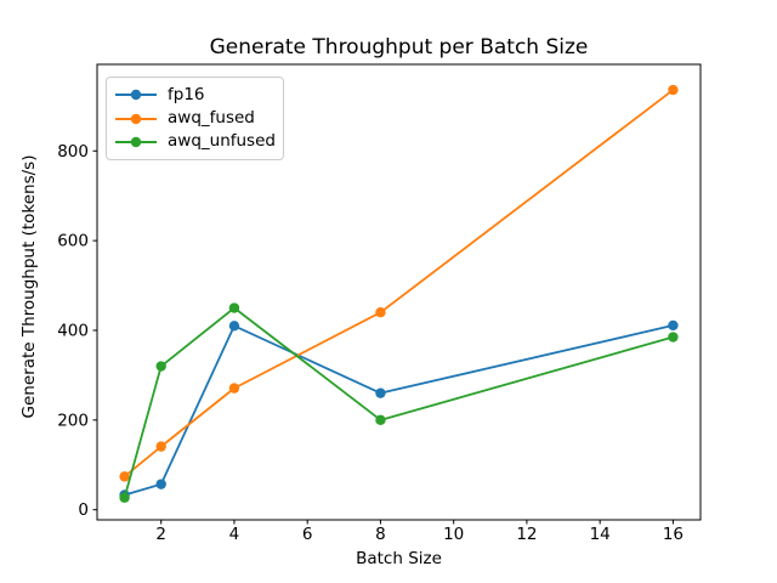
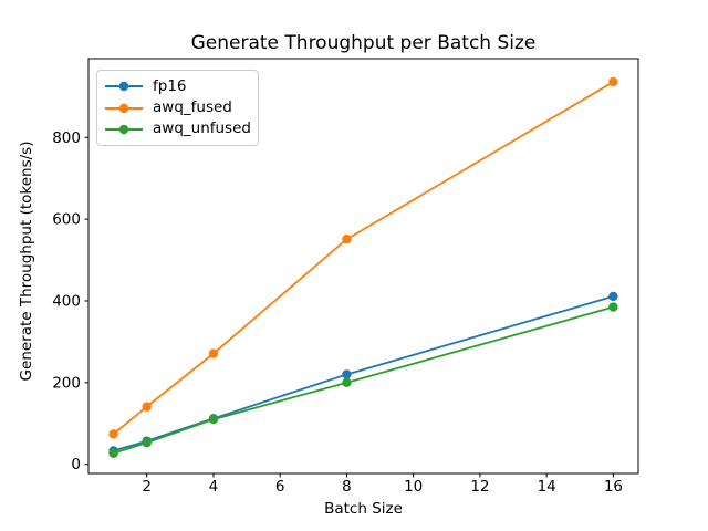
awq_unfused/2: 320 -> 50
fp16/4: 410 -> 110
awq_unfused/4: 450 -> 110
fp16/8: 260 -> 220
awq_fused/8: 440 -> 550
